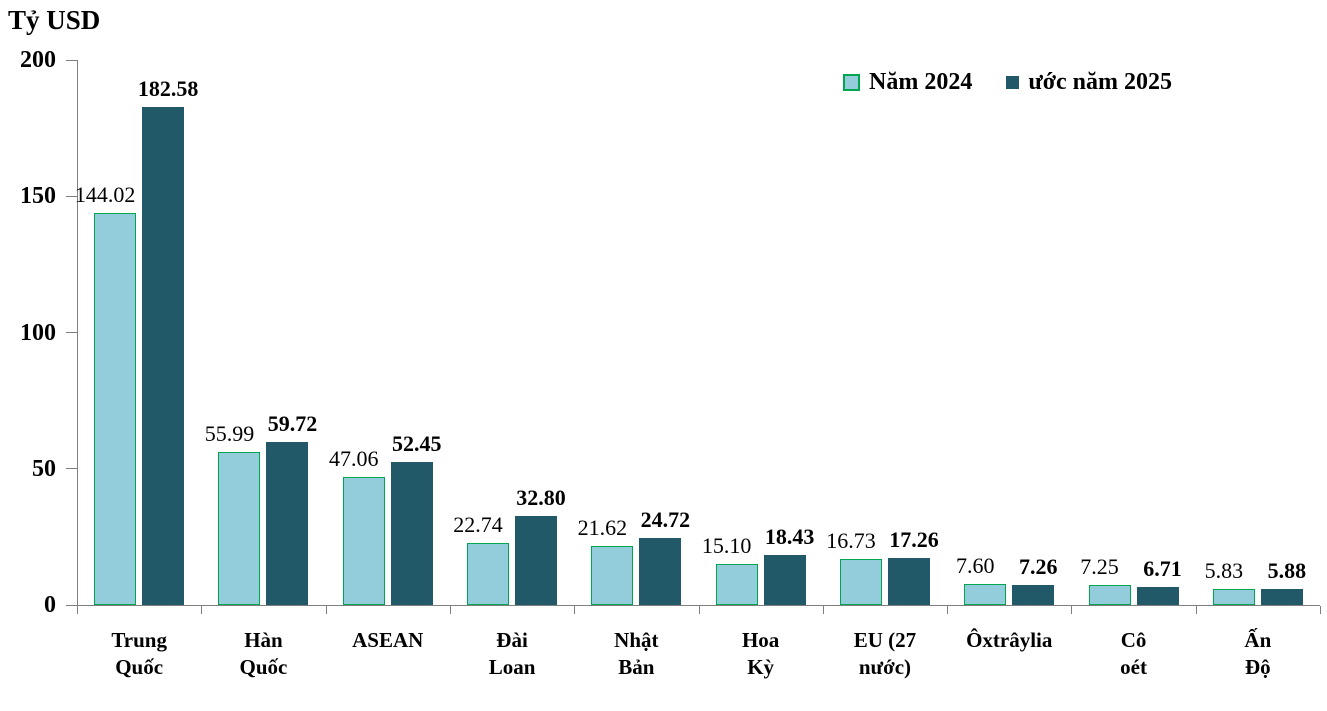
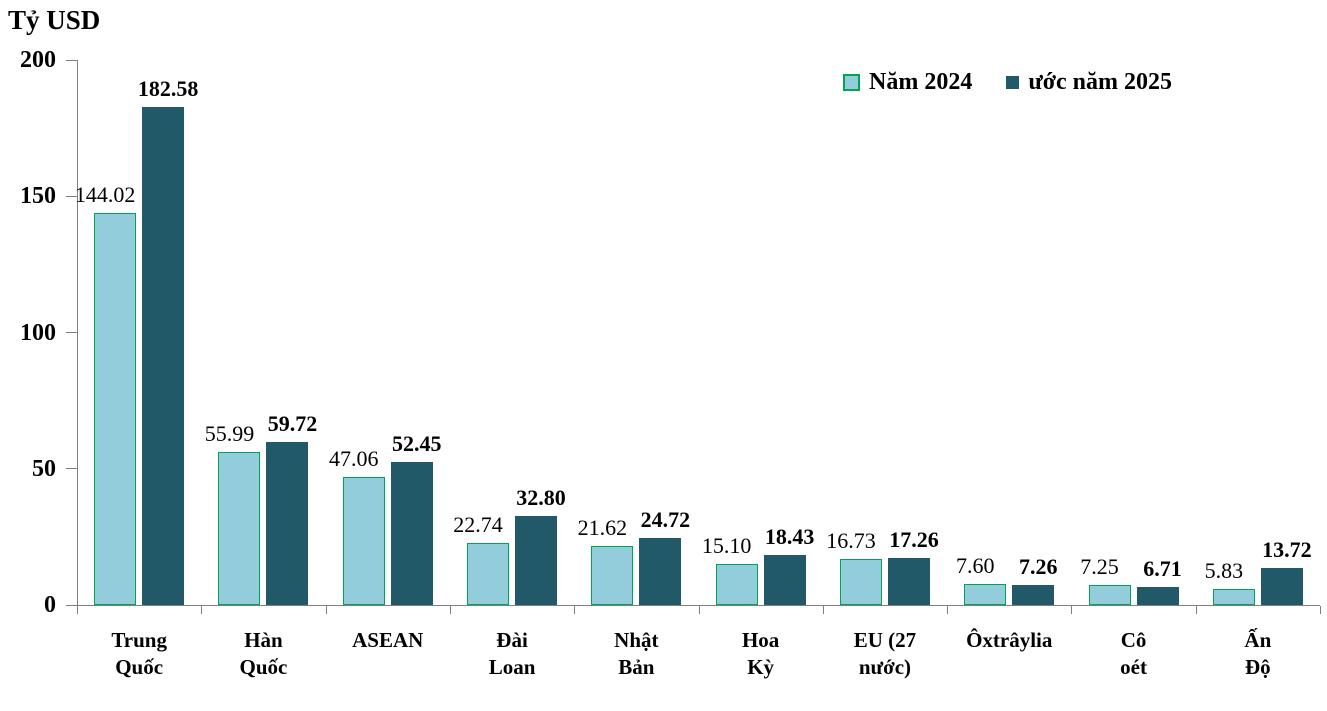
ước năm 2025/Ấn Độ: 5.88 -> 13.72
